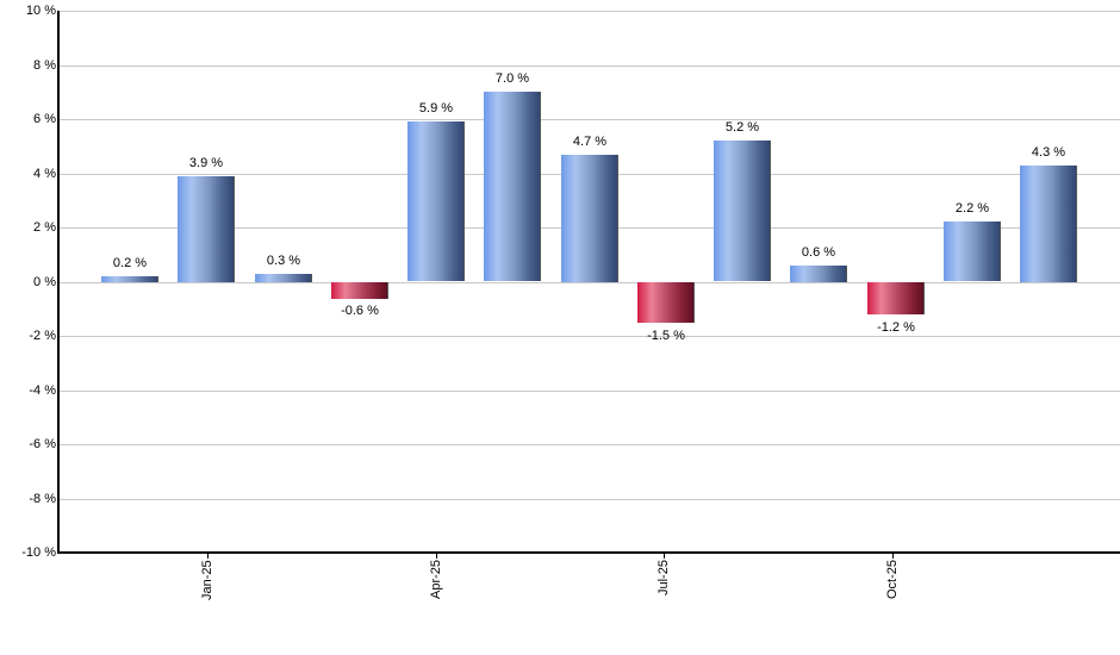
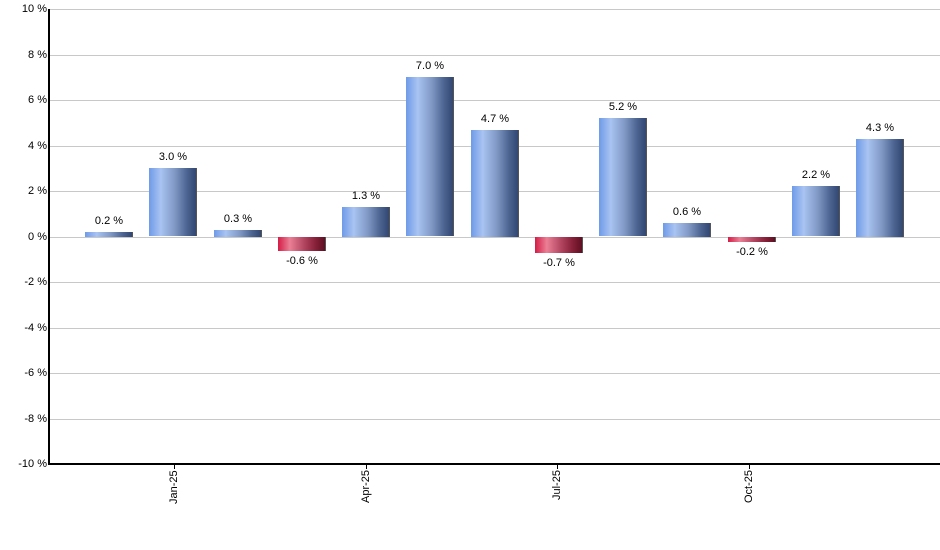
Jan-25: 3.9 -> 3.0
Apr-25: 5.9 -> 1.3
Jul-25: -1.5 -> -0.7
Oct-25: -1.2 -> -0.2
